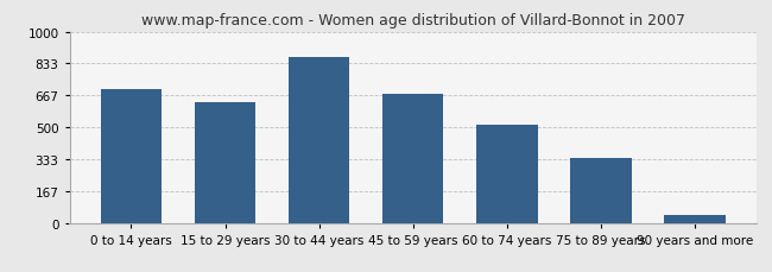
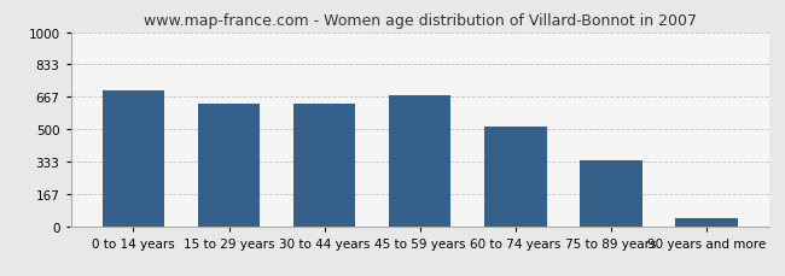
30 to 44 years: 870 -> 630
